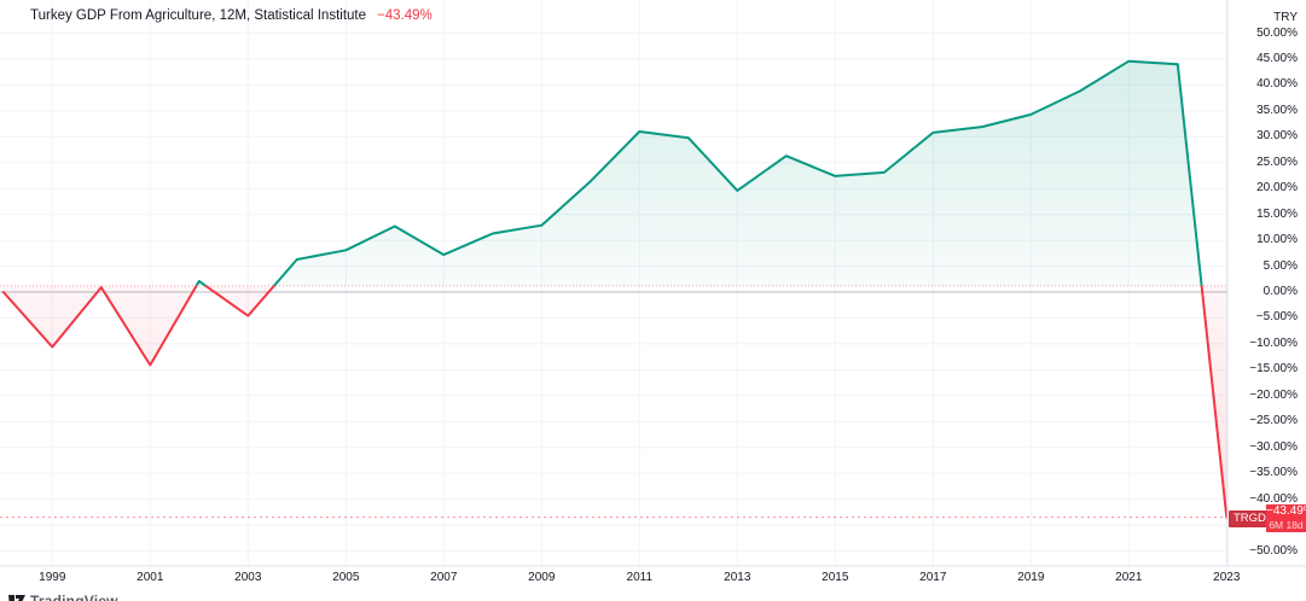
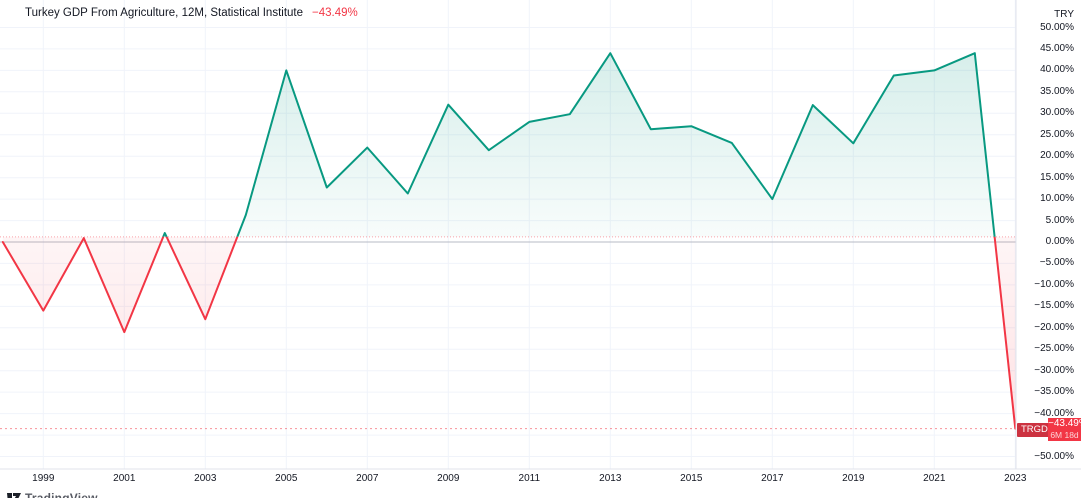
1999: -11% -> -16%
2001: -14% -> -21%
2003: -5% -> -18%
2005: 8% -> 40%
2007: 7% -> 22%
2009: 13% -> 32%
2011: 31% -> 28%
2013: 20% -> 44%
2015: 22% -> 27%
2017: 31% -> 10%
2019: 34% -> 23%
2021: 45% -> 40%
